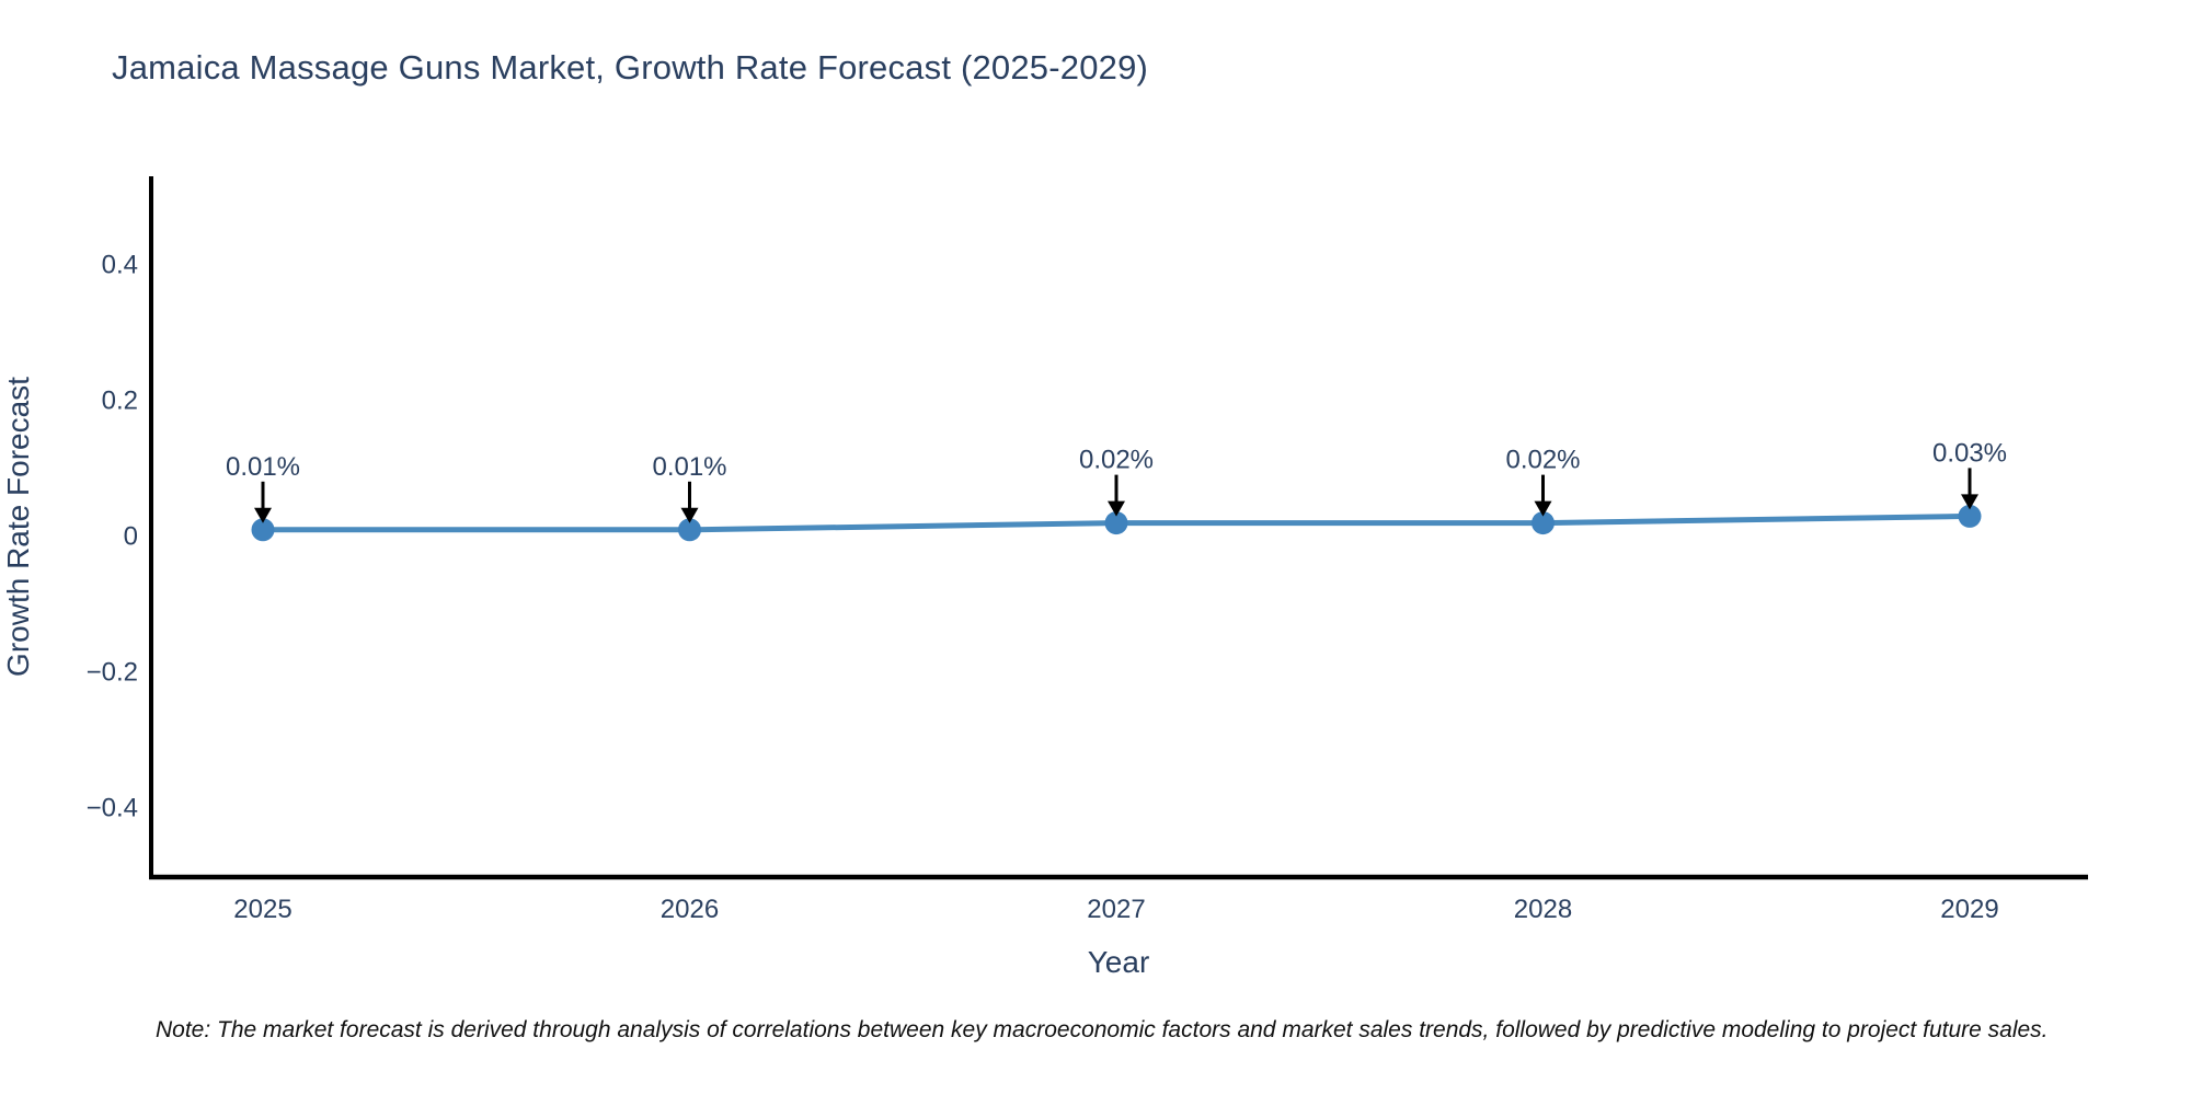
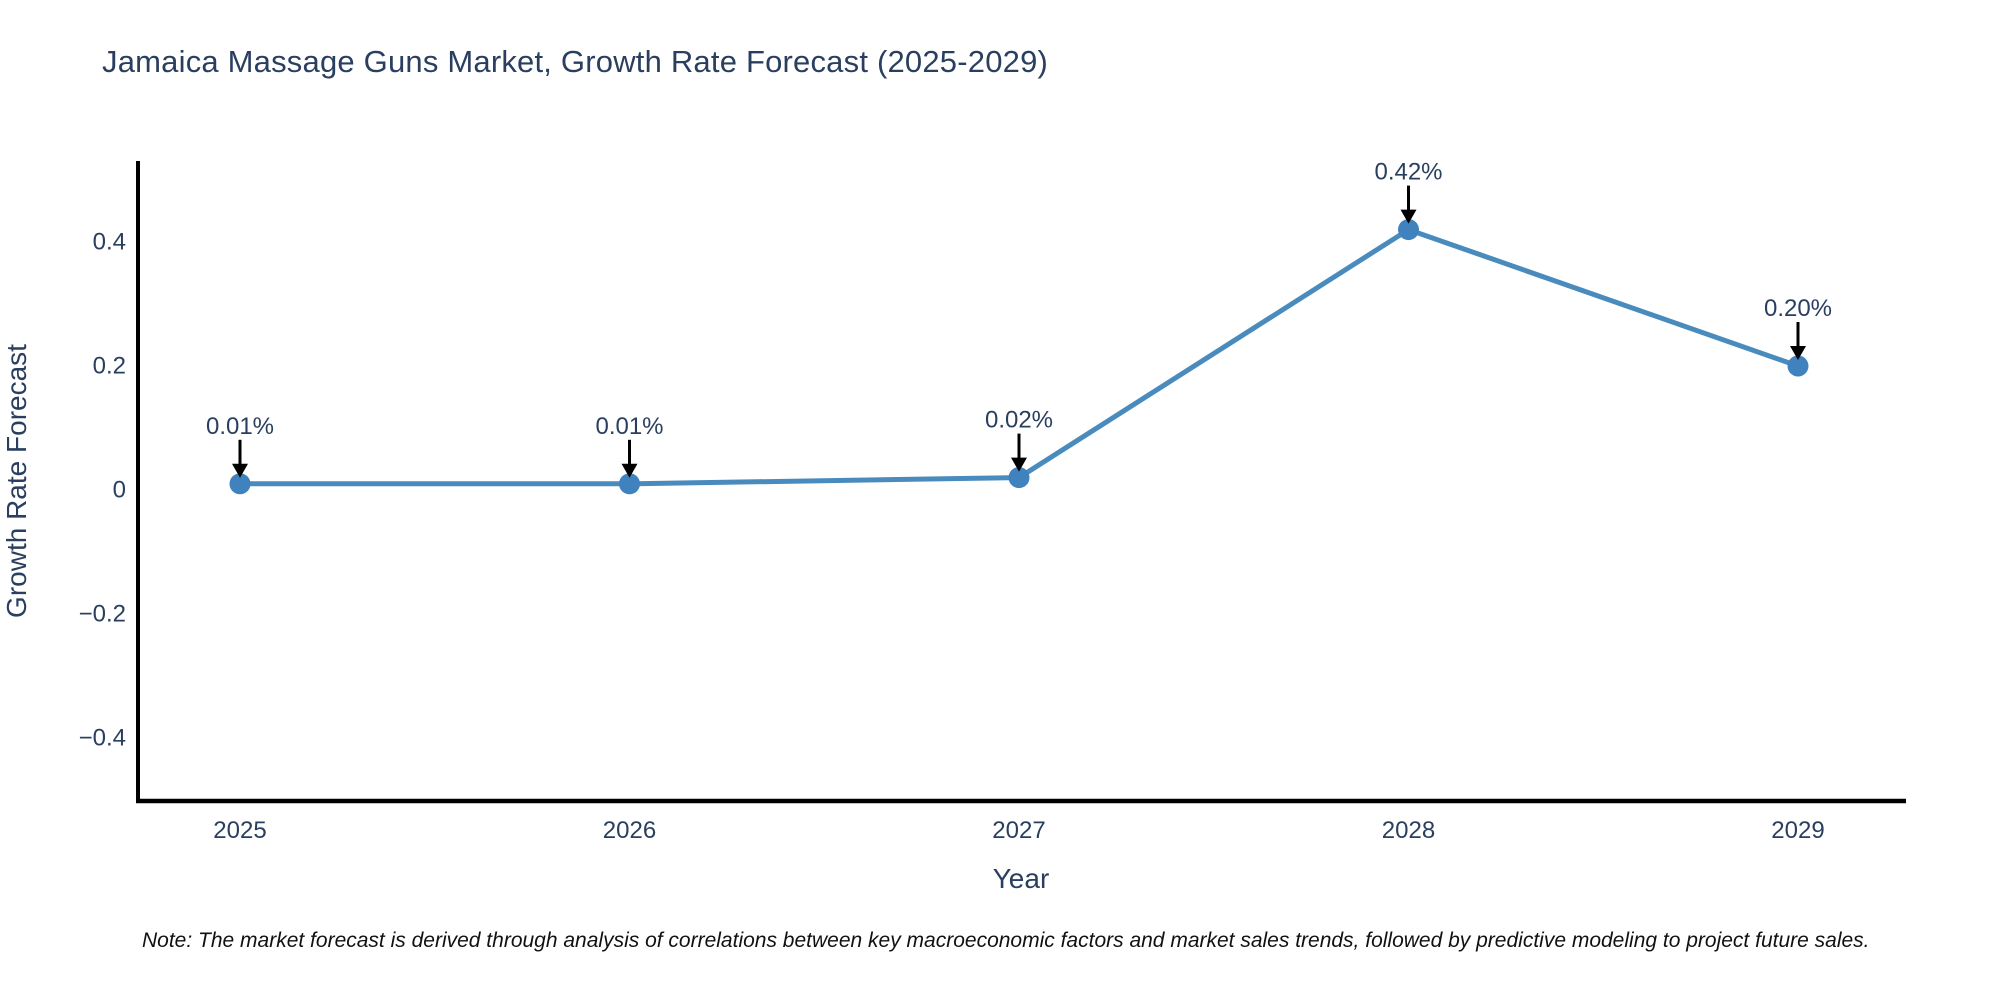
2028: 0.02% -> 0.42%
2029: 0.03% -> 0.20%
